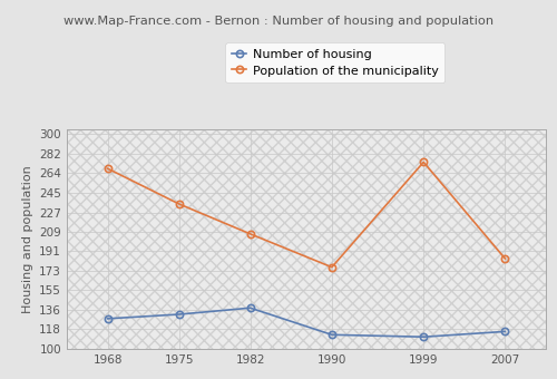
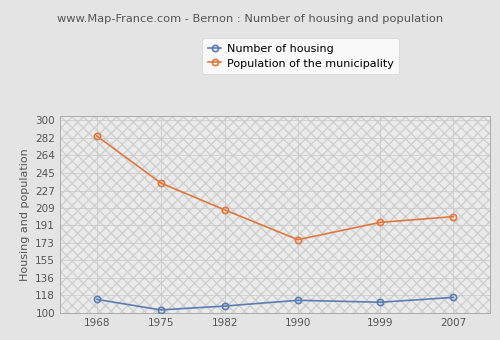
Number of housing/1968: 128 -> 114
Population of the municipality/1968: 268 -> 284
Number of housing/1975: 132 -> 103
Number of housing/1982: 138 -> 107
Population of the municipality/1999: 274 -> 194
Population of the municipality/2007: 184 -> 200
